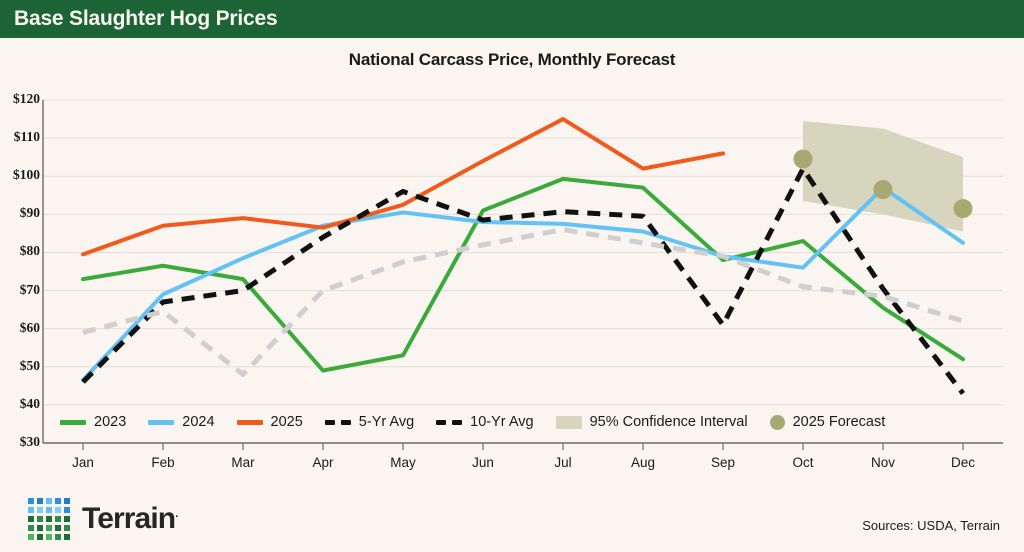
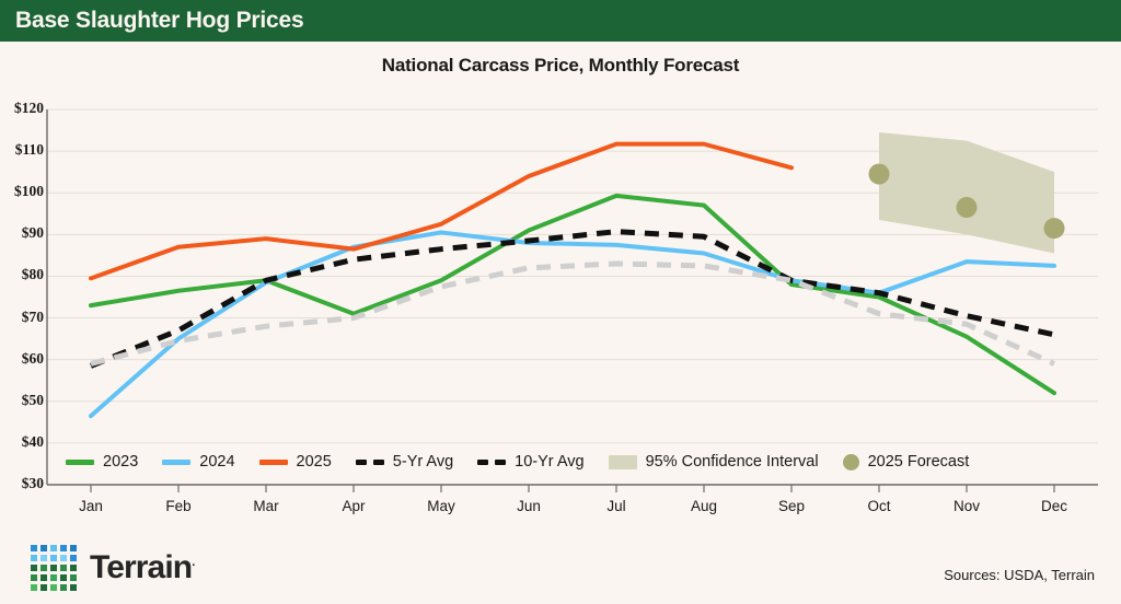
5-Yr Avg/Jan: $46 -> $58
2024/Feb: $69 -> $65
2023/Mar: $73 -> $79
5-Yr Avg/Mar: $70 -> $79
10-Yr Avg/Mar: $48 -> $68
2023/Apr: $49 -> $71
2023/May: $53 -> $79
5-Yr Avg/May: $96 -> $86
2025/Jul: $115 -> $112
10-Yr Avg/Jul: $86 -> $83
2025/Aug: $102 -> $112
5-Yr Avg/Sep: $61 -> $79
2023/Oct: $83 -> $75
5-Yr Avg/Oct: $102 -> $76
2024/Nov: $97 -> $84
5-Yr Avg/Dec: $43 -> $66
10-Yr Avg/Dec: $62 -> $59
